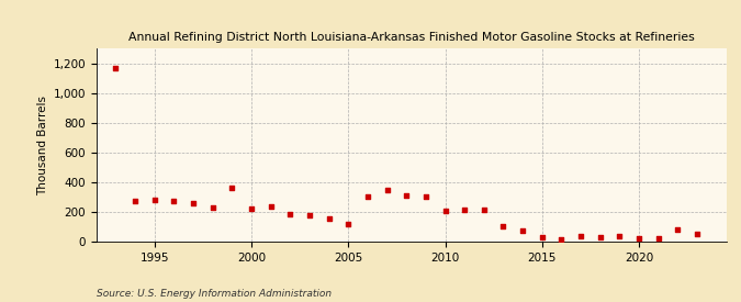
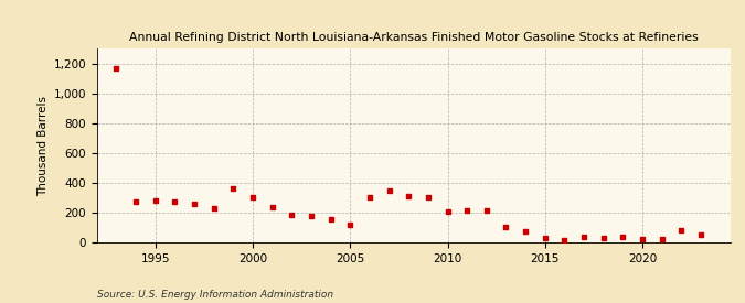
2000: 220 -> 300
